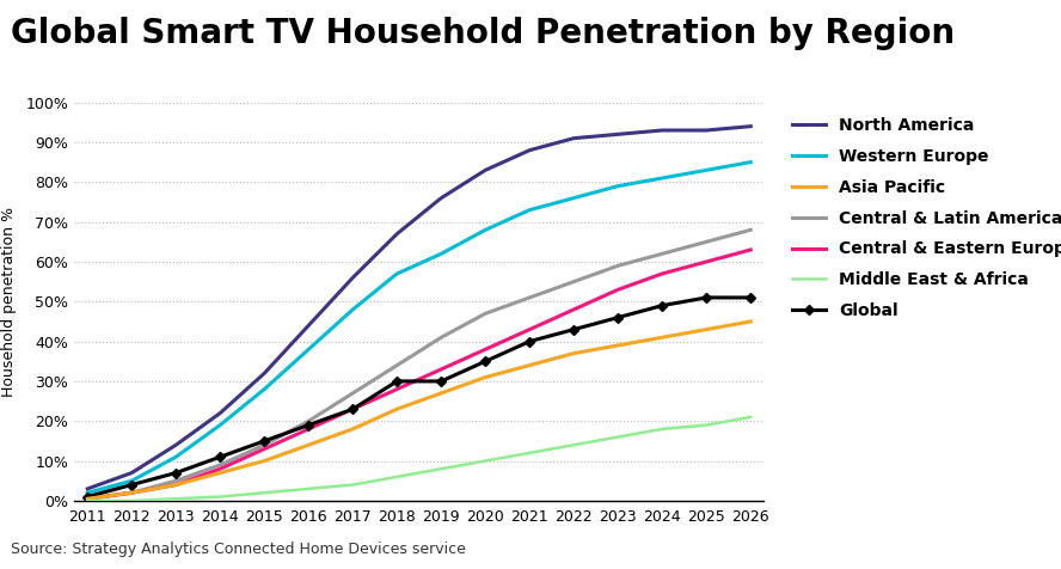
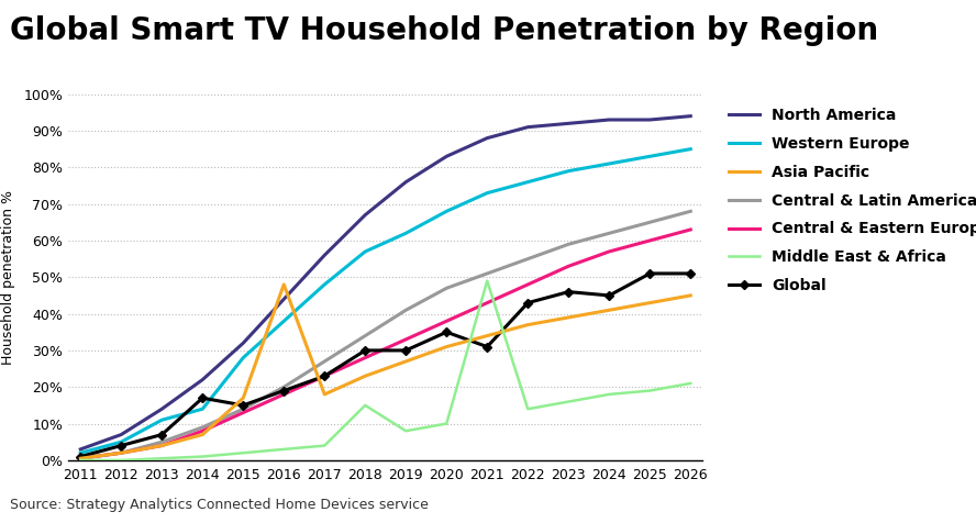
Western Europe/2014: 19% -> 14%
Global/2014: 11% -> 17%
Asia Pacific/2015: 10.0% -> 17.0%
Asia Pacific/2016: 14.0% -> 48.0%
Middle East & Africa/2018: 6.0% -> 15.0%
Global/2021: 40% -> 31%
Middle East & Africa/2021: 12.0% -> 49.0%
Global/2024: 49% -> 45%
